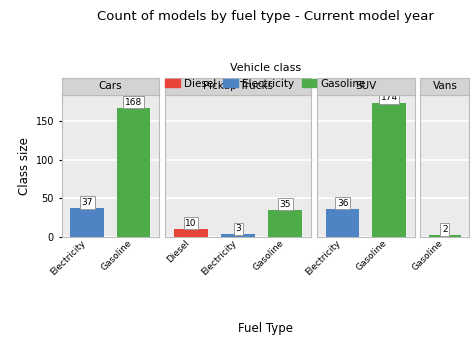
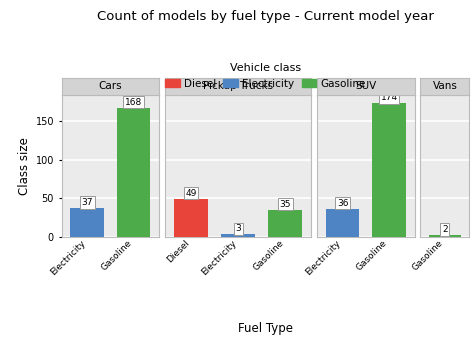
Diesel: 10 -> 49
